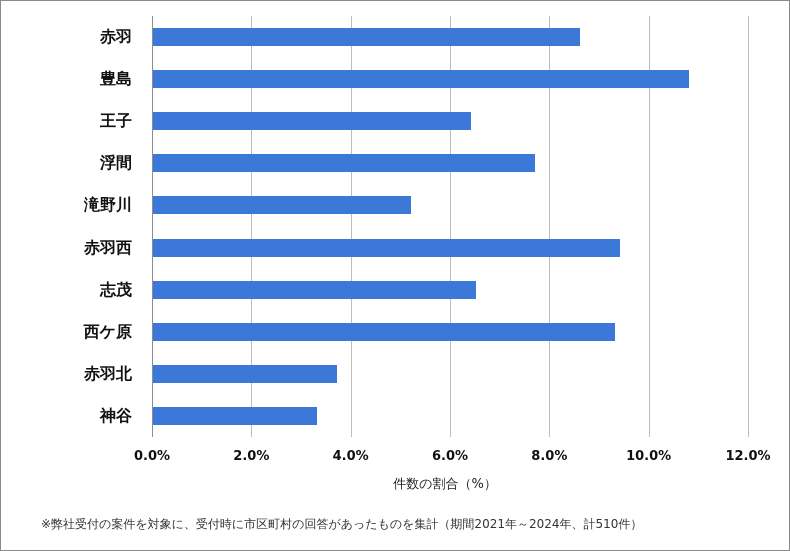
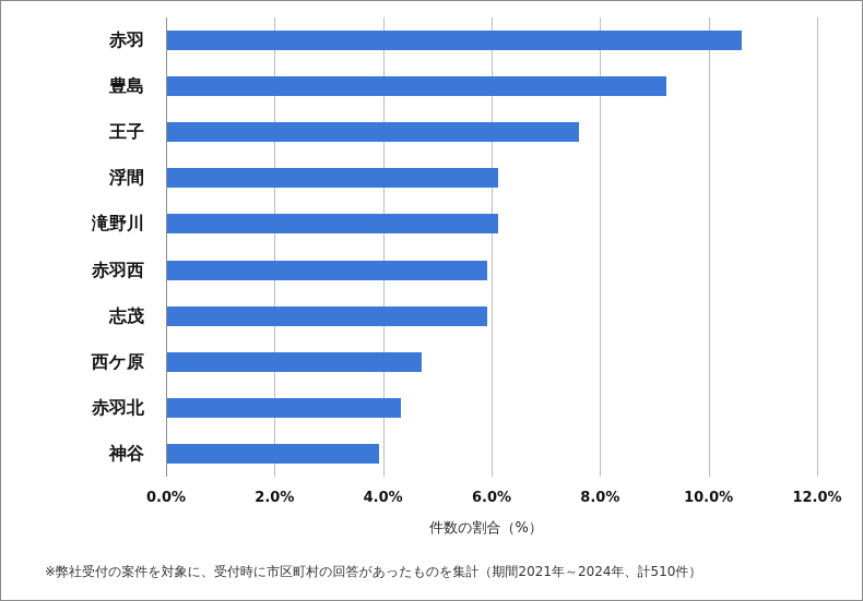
赤羽: 8.6% -> 10.6%
豊島: 10.8% -> 9.2%
王子: 6.4% -> 7.6%
浮間: 7.7% -> 6.1%
滝野川: 5.2% -> 6.1%
赤羽西: 9.4% -> 5.9%
志茂: 6.5% -> 5.9%
西ケ原: 9.3% -> 4.7%
赤羽北: 3.7% -> 4.3%
神谷: 3.3% -> 3.9%
